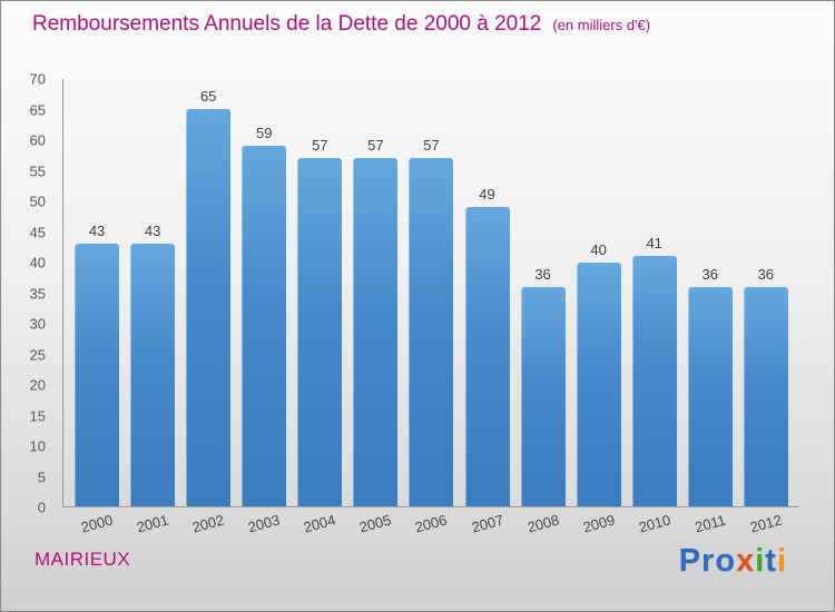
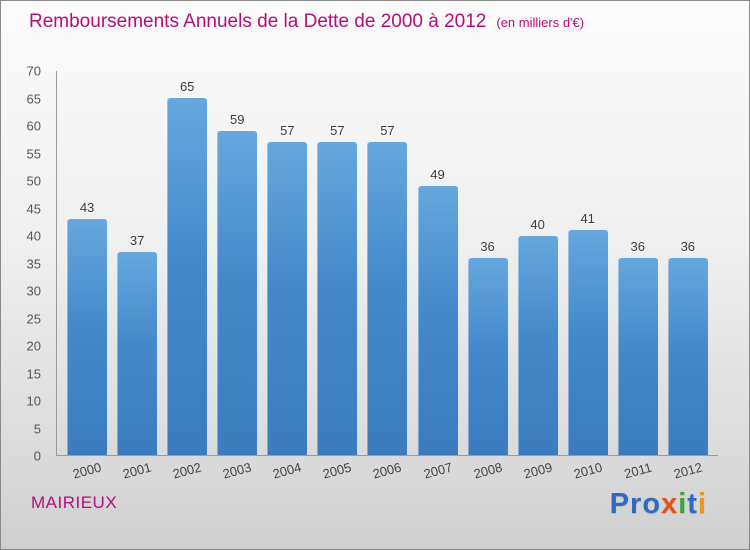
2001: 43 -> 37
